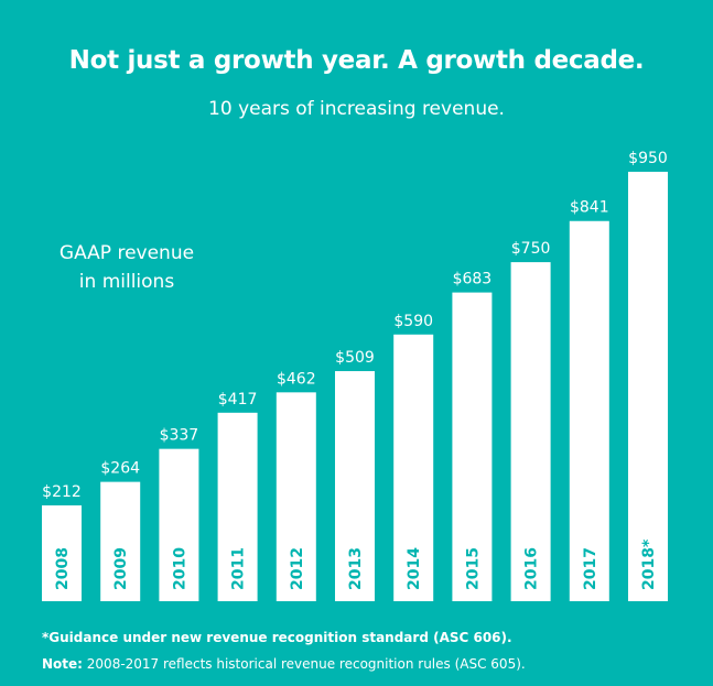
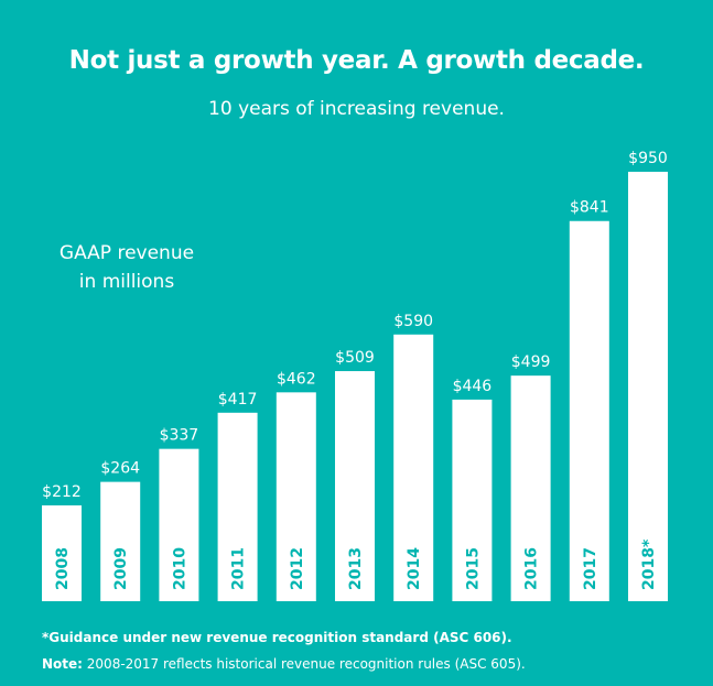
2015: $683 -> $446
2016: $750 -> $499
